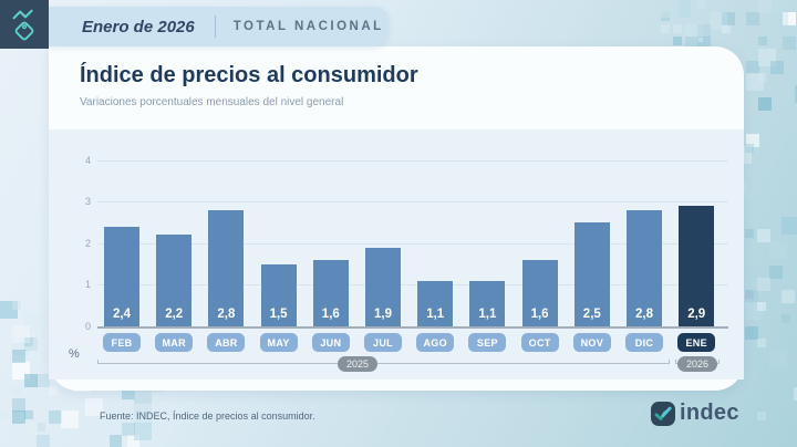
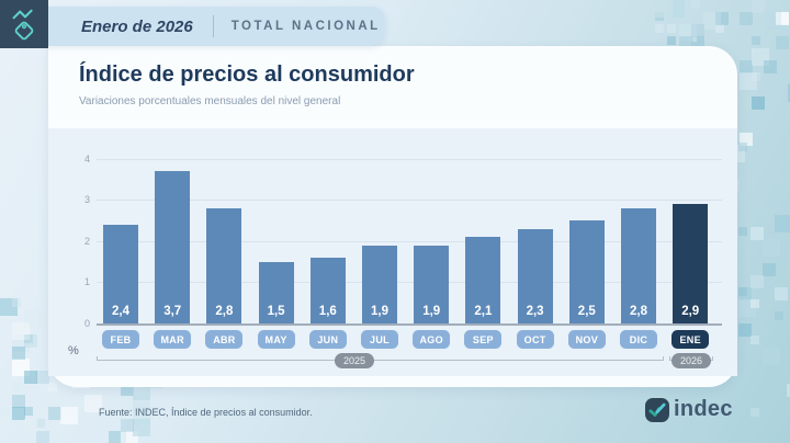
MAR: 2,2 -> 3,7
AGO: 1,1 -> 1,9
SEP: 1,1 -> 2,1
OCT: 1,6 -> 2,3
